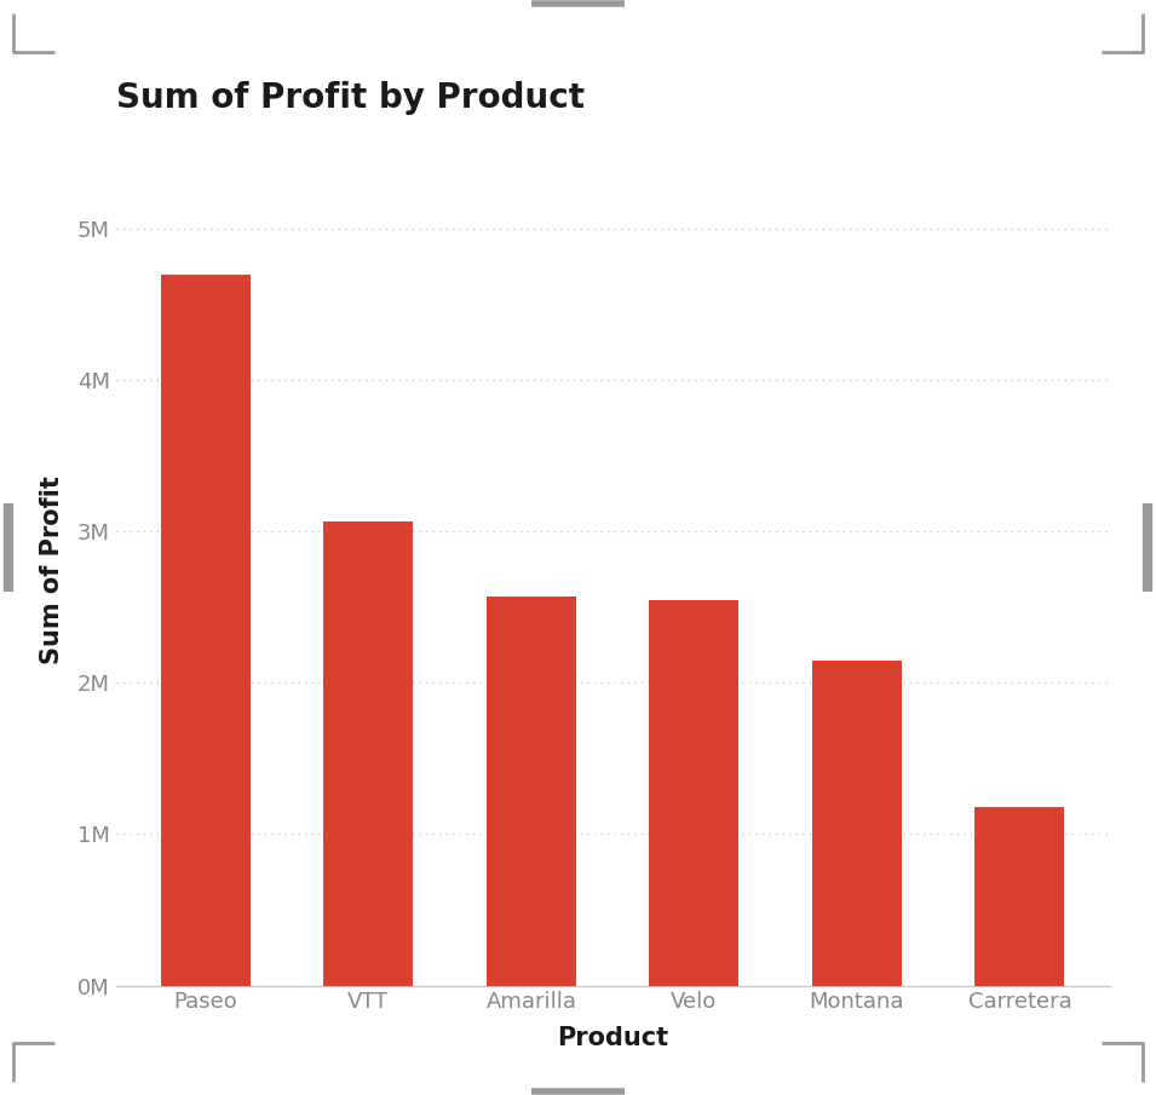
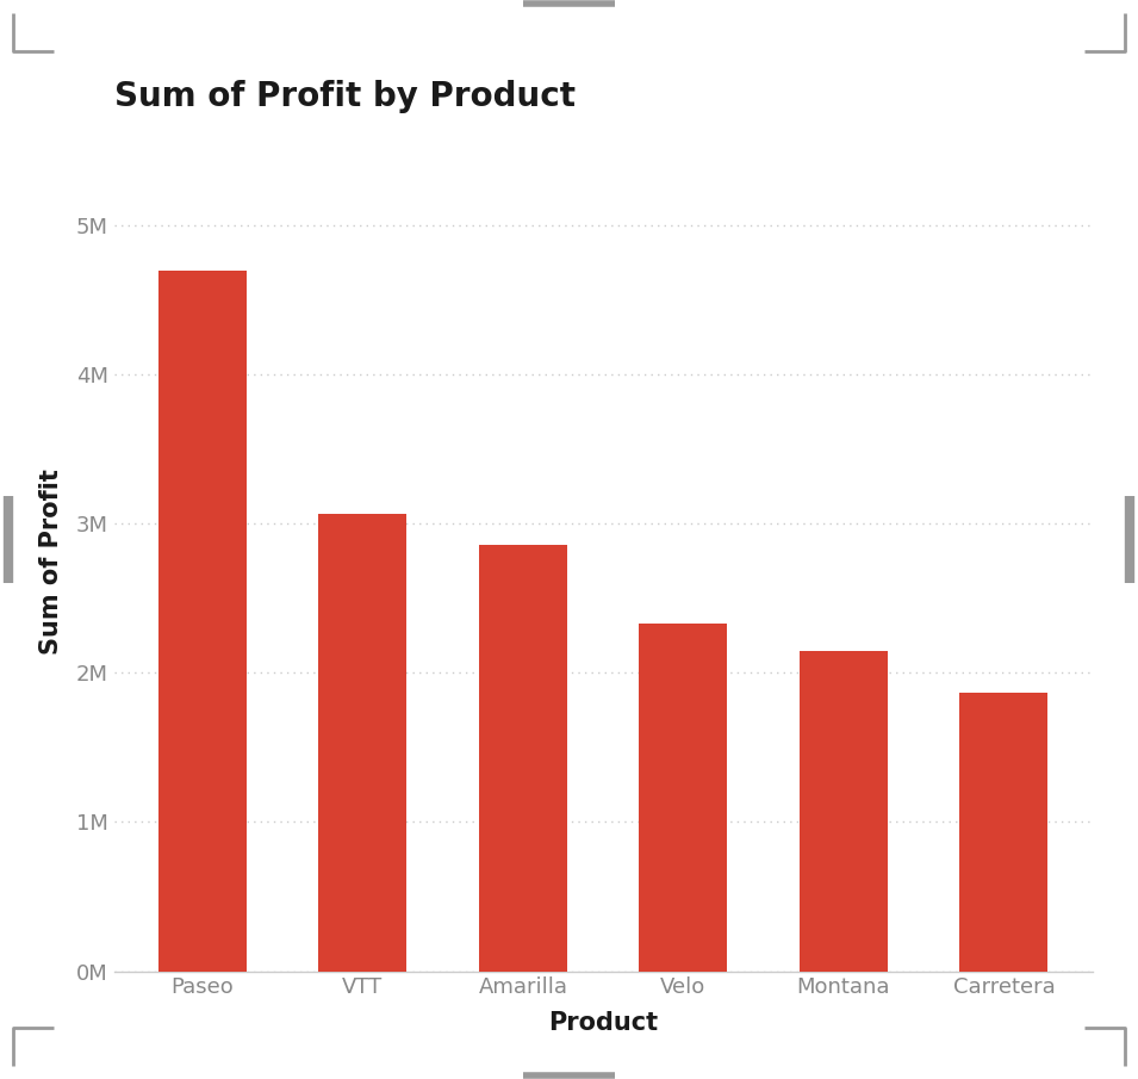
Amarilla: 2.57M -> 2.86M
Velo: 2.55M -> 2.33M
Carretera: 1.18M -> 1.87M
